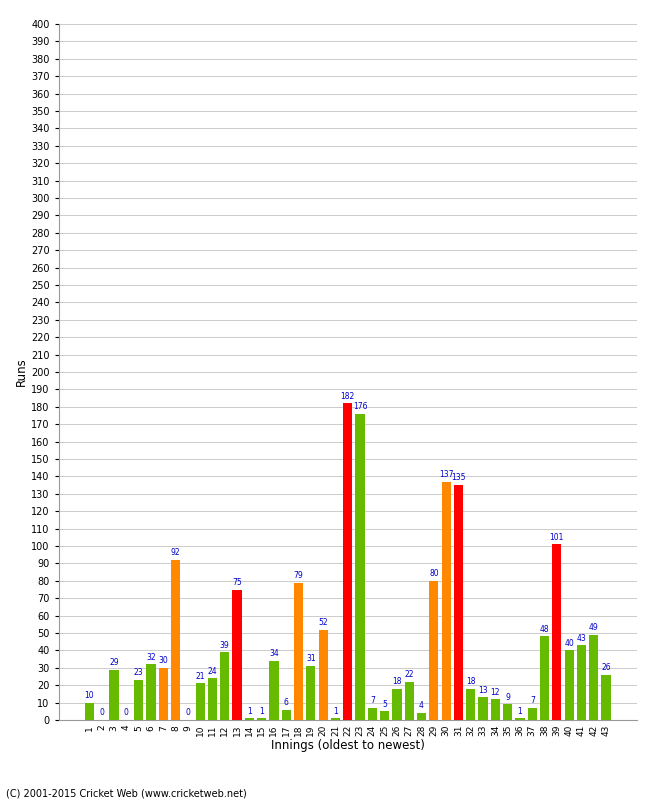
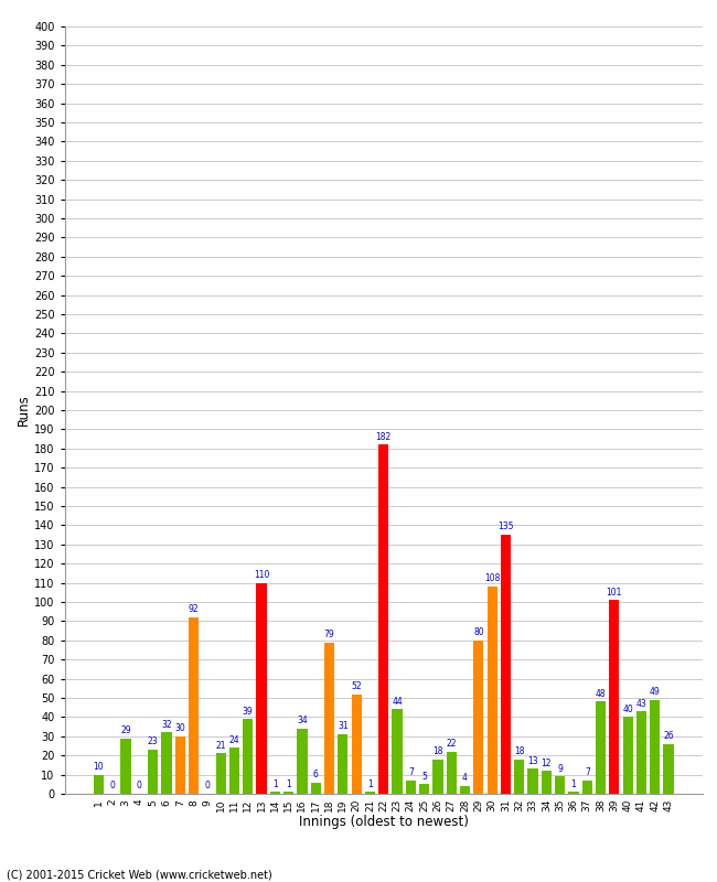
13: 75 -> 110
23: 176 -> 44
30: 137 -> 108
